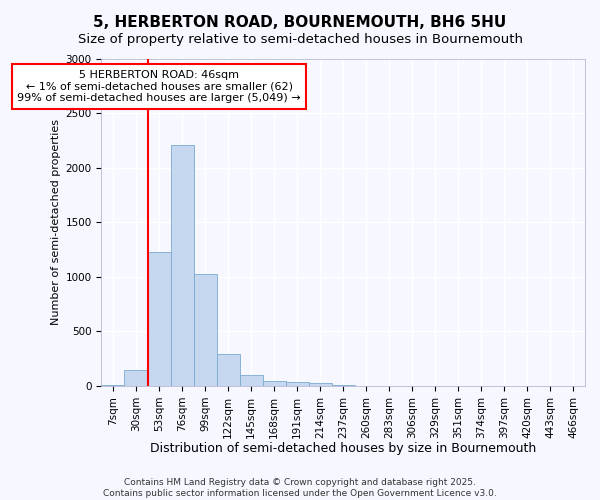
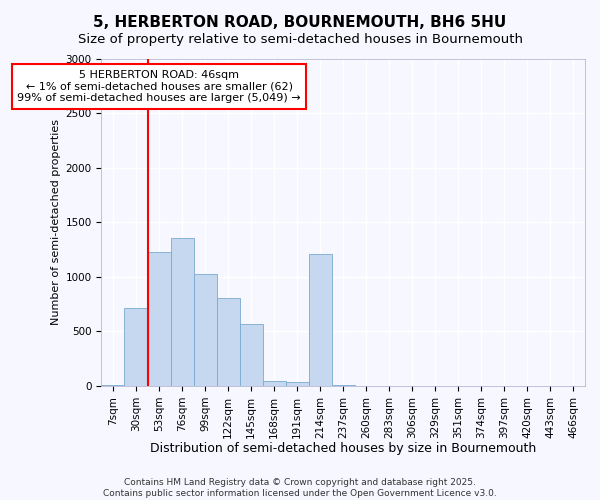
30sqm: 150 -> 720
76sqm: 2210 -> 1360
122sqm: 300 -> 810
145sqm: 100 -> 570
214sqm: 20 -> 1210
